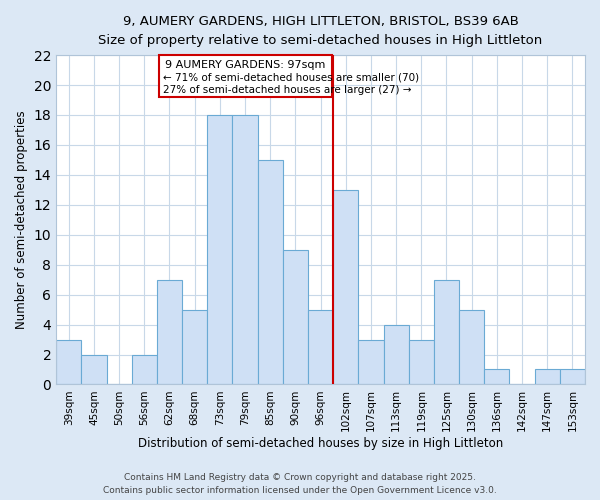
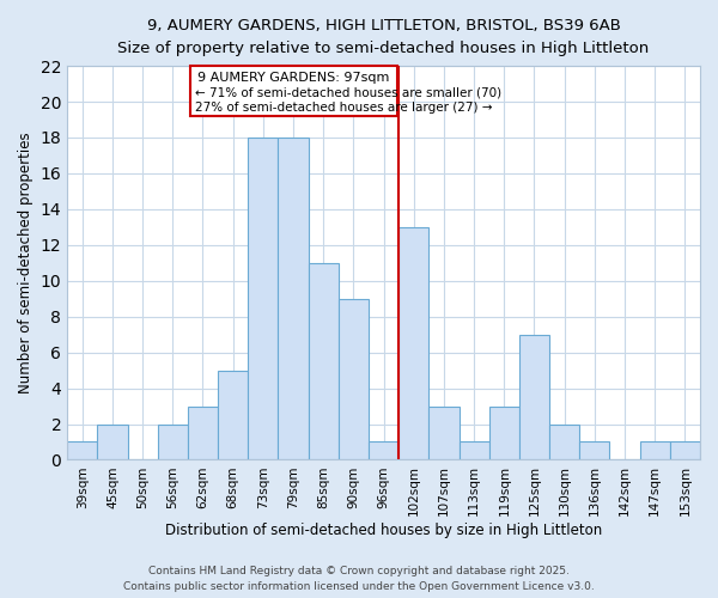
39sqm: 3 -> 1
62sqm: 7 -> 3
85sqm: 15 -> 11
96sqm: 5 -> 1
113sqm: 4 -> 1
130sqm: 5 -> 2
